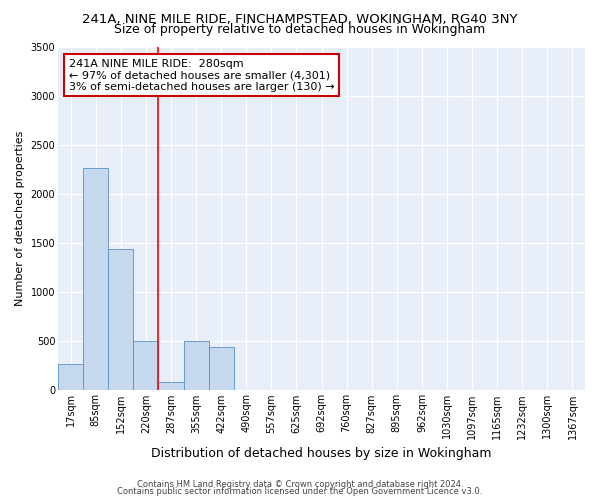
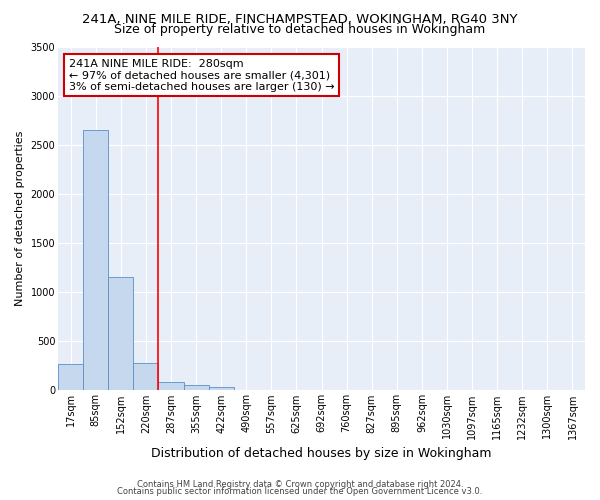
85sqm: 2260 -> 2650
152sqm: 1440 -> 1150
220sqm: 500 -> 280
355sqm: 500 -> 60
422sqm: 440 -> 40
